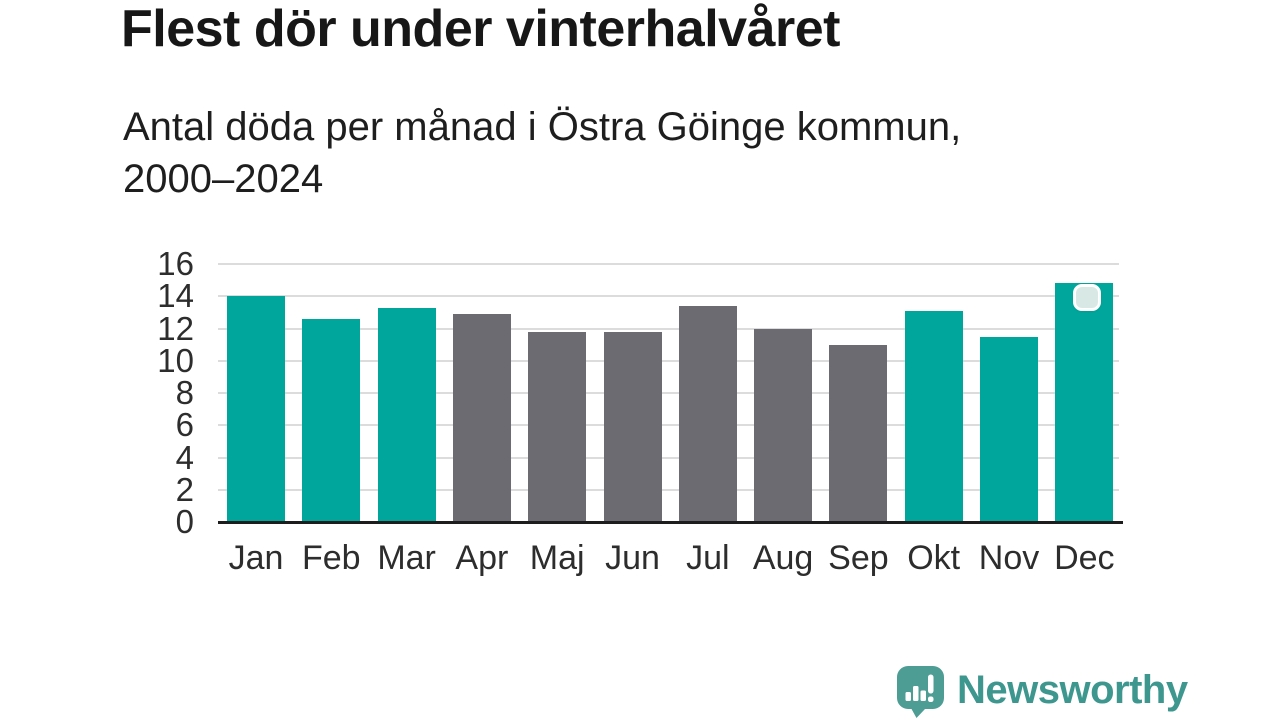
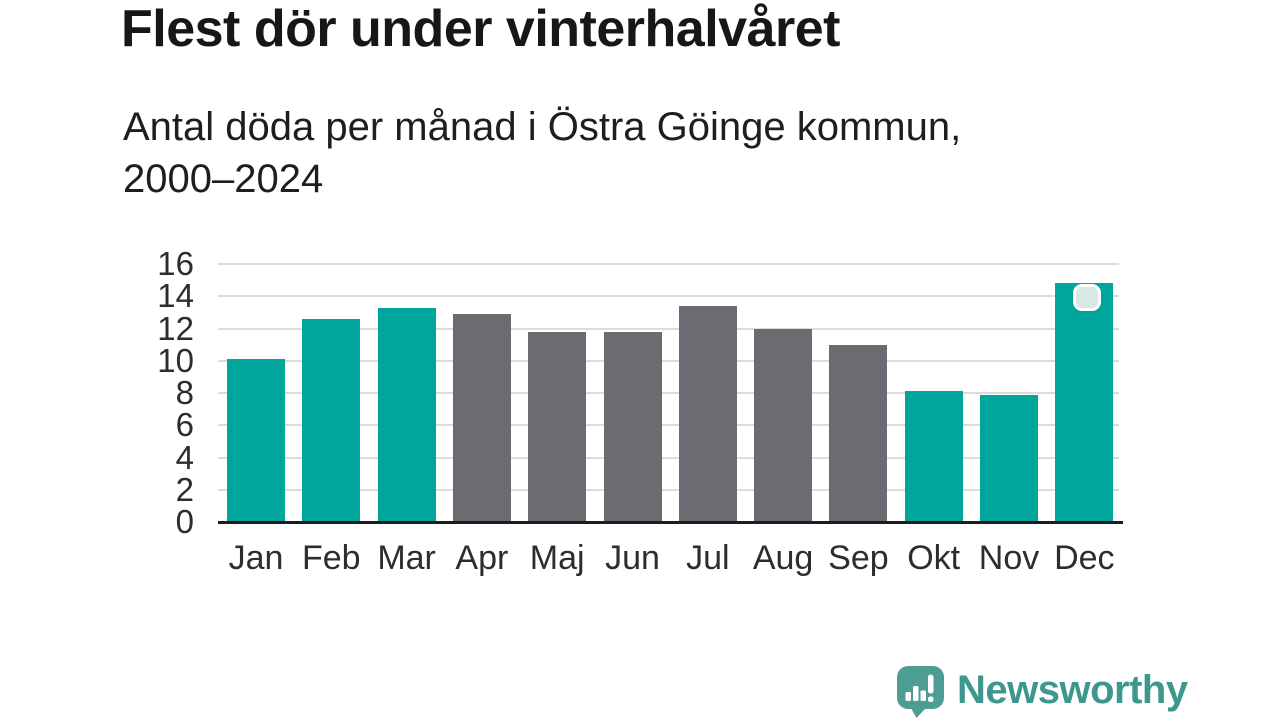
Jan: 14.0 -> 10.1
Okt: 13.1 -> 8.1
Nov: 11.5 -> 7.9
